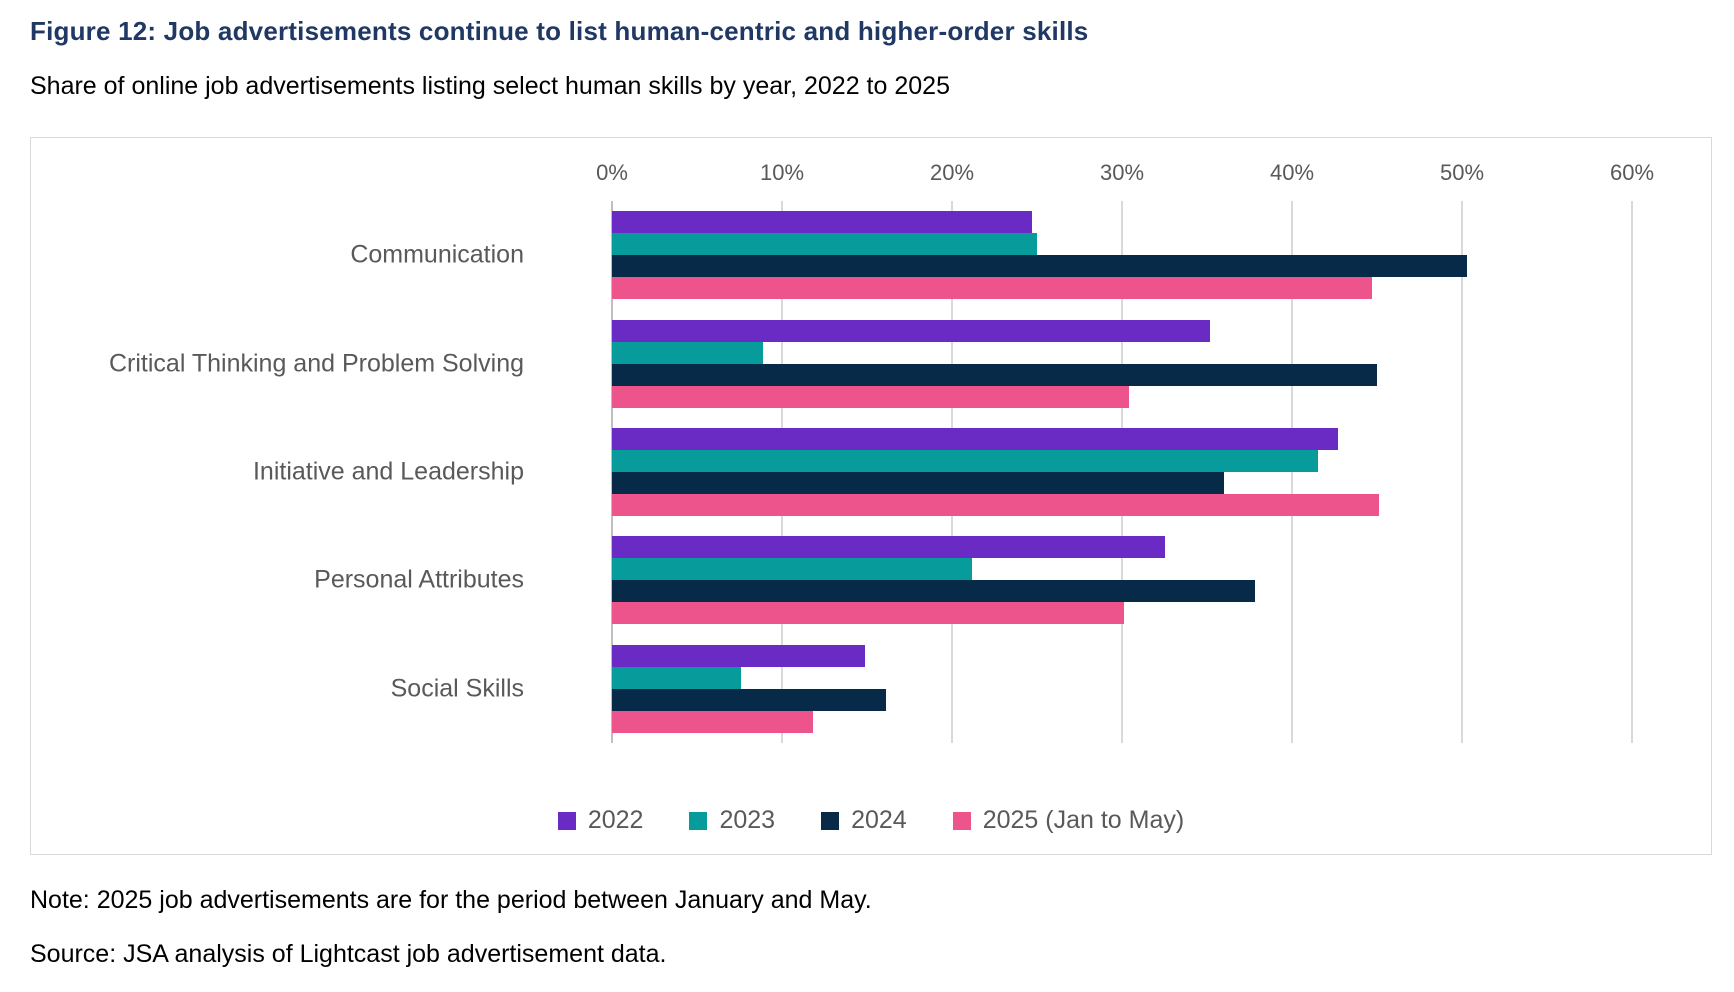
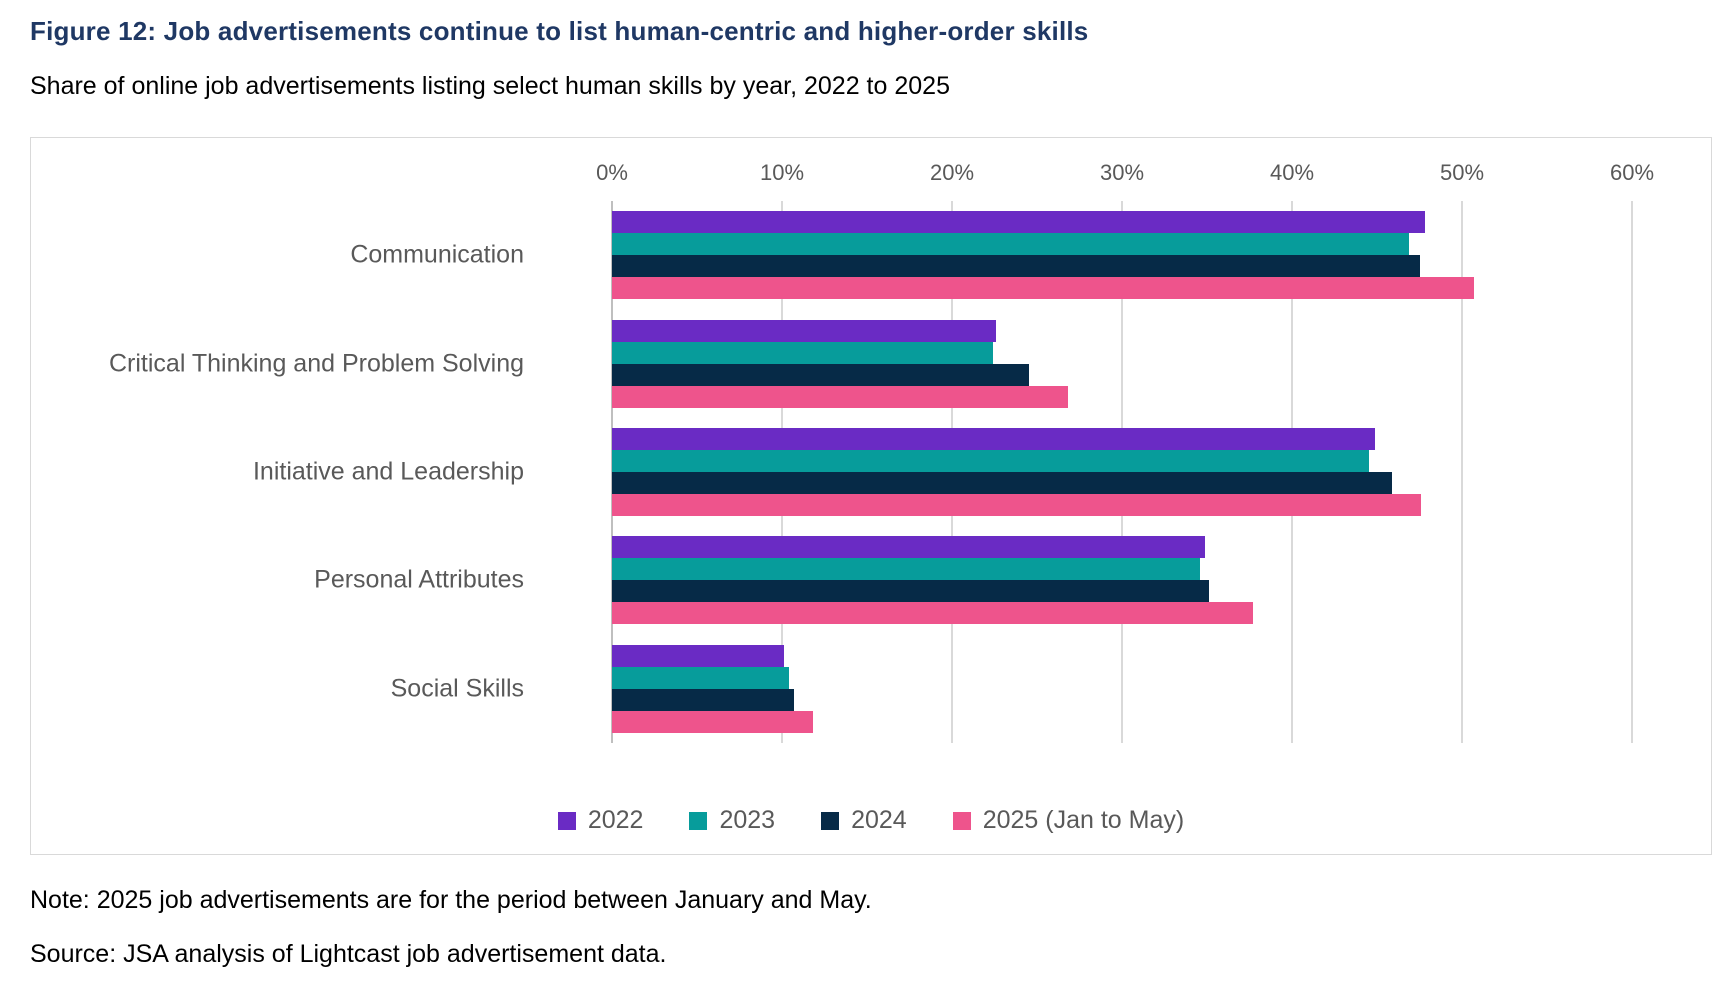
2022/Communication: 24.7% -> 47.8%
2023/Communication: 25.0% -> 46.9%
2024/Communication: 50.3% -> 47.5%
2025 (Jan to May)/Communication: 44.7% -> 50.7%
2022/Critical Thinking and Problem Solving: 35.2% -> 22.6%
2023/Critical Thinking and Problem Solving: 8.9% -> 22.4%
2024/Critical Thinking and Problem Solving: 45.0% -> 24.5%
2025 (Jan to May)/Critical Thinking and Problem Solving: 30.4% -> 26.8%
2022/Initiative and Leadership: 42.7% -> 44.9%
2023/Initiative and Leadership: 41.5% -> 44.5%
2024/Initiative and Leadership: 36.0% -> 45.9%
2025 (Jan to May)/Initiative and Leadership: 45.1% -> 47.6%
2022/Personal Attributes: 32.5% -> 34.9%
2023/Personal Attributes: 21.2% -> 34.6%
2024/Personal Attributes: 37.8% -> 35.1%
2025 (Jan to May)/Personal Attributes: 30.1% -> 37.7%
2022/Social Skills: 14.9% -> 10.1%
2023/Social Skills: 7.6% -> 10.4%
2024/Social Skills: 16.1% -> 10.7%
